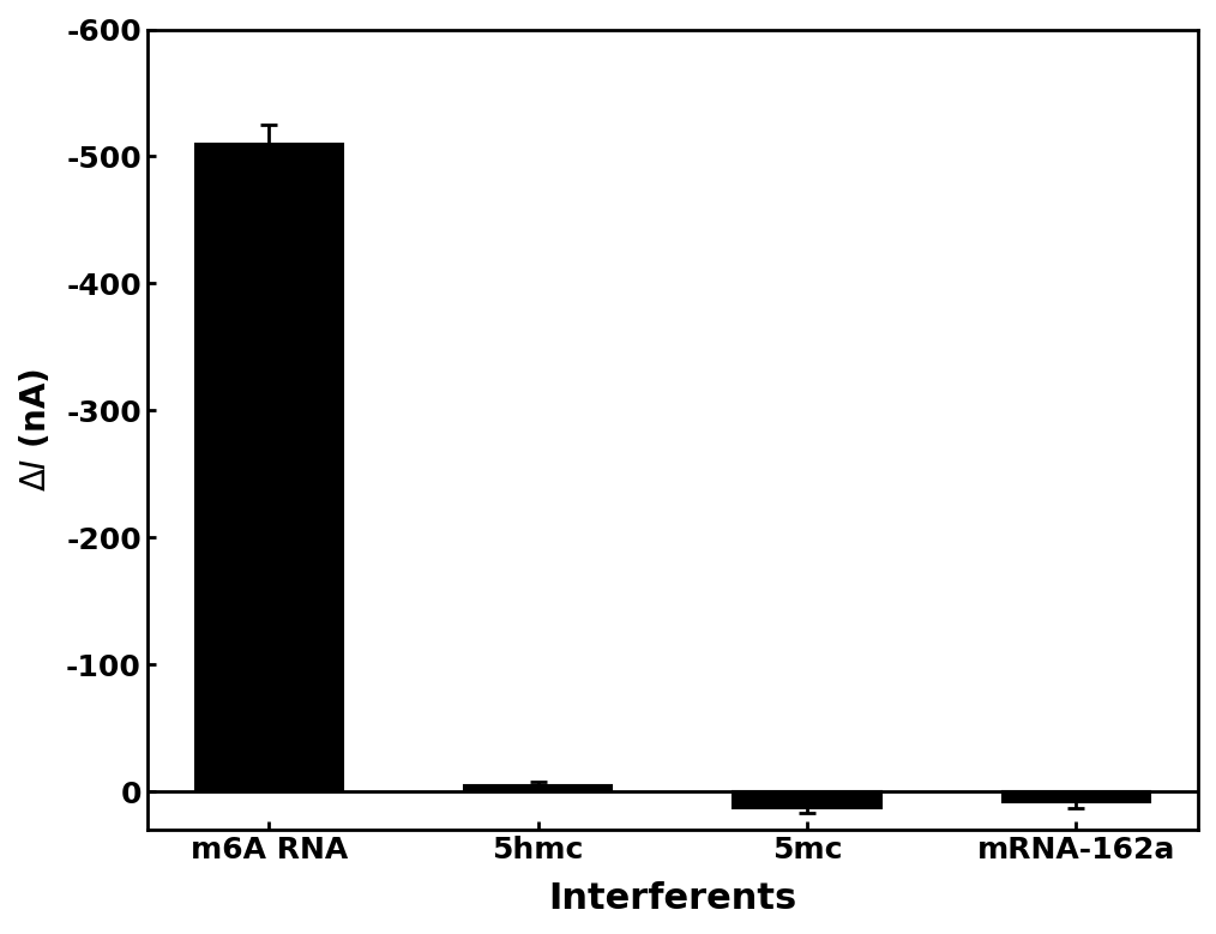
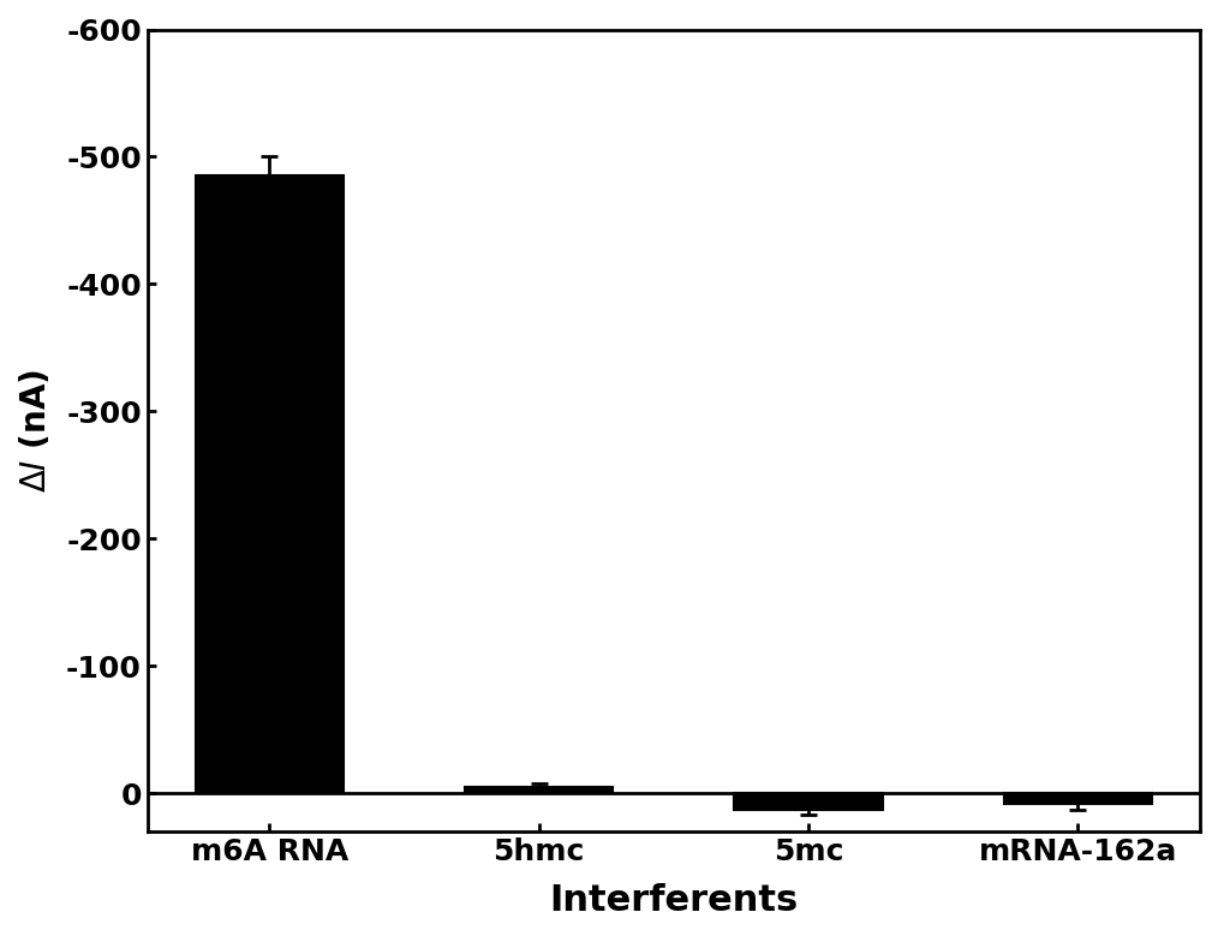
m6A RNA: -510 -> -485
